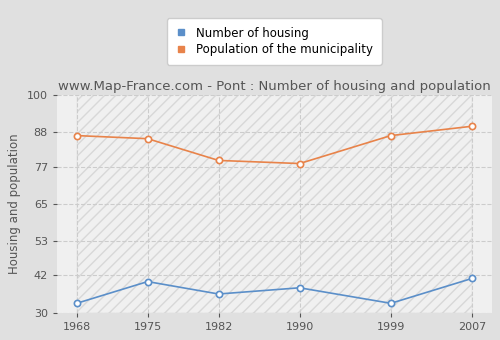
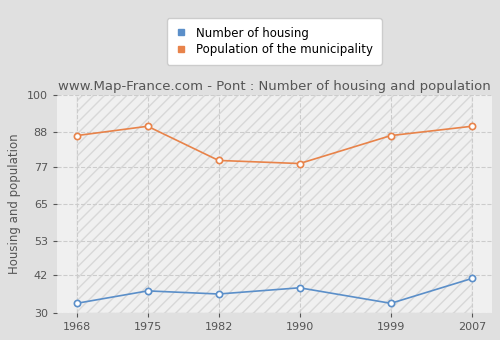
Number of housing/1975: 40 -> 37
Population of the municipality/1975: 86 -> 90
